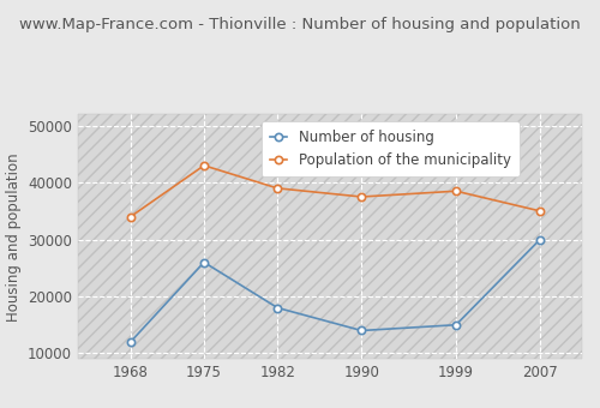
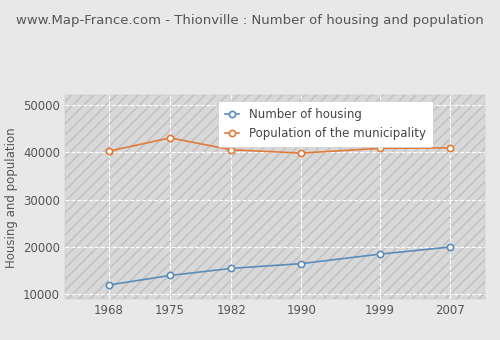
Population of the municipality/1968: 34000 -> 40200
Number of housing/1975: 26000 -> 14000
Number of housing/1982: 18000 -> 15500
Population of the municipality/1982: 39000 -> 40500
Number of housing/1990: 14000 -> 16500
Population of the municipality/1990: 37500 -> 39800
Number of housing/1999: 15000 -> 18500
Population of the municipality/1999: 38500 -> 40800
Number of housing/2007: 30000 -> 20000
Population of the municipality/2007: 35000 -> 40900
